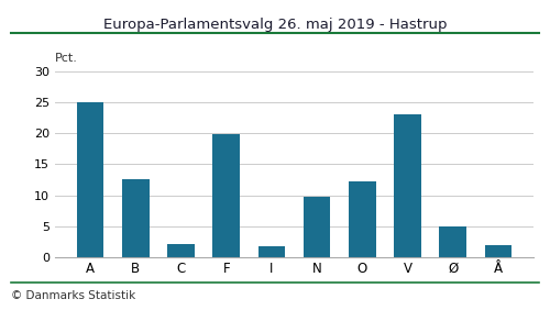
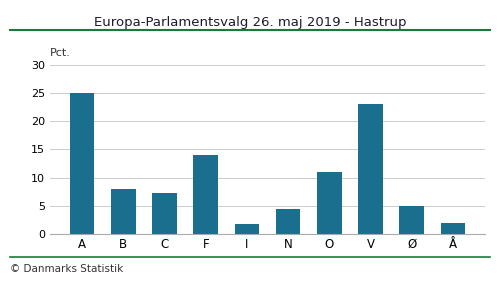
B: 12.6 -> 8.0
C: 2.2 -> 7.2
F: 19.8 -> 14.0
N: 9.8 -> 4.5
O: 12.2 -> 11.0
